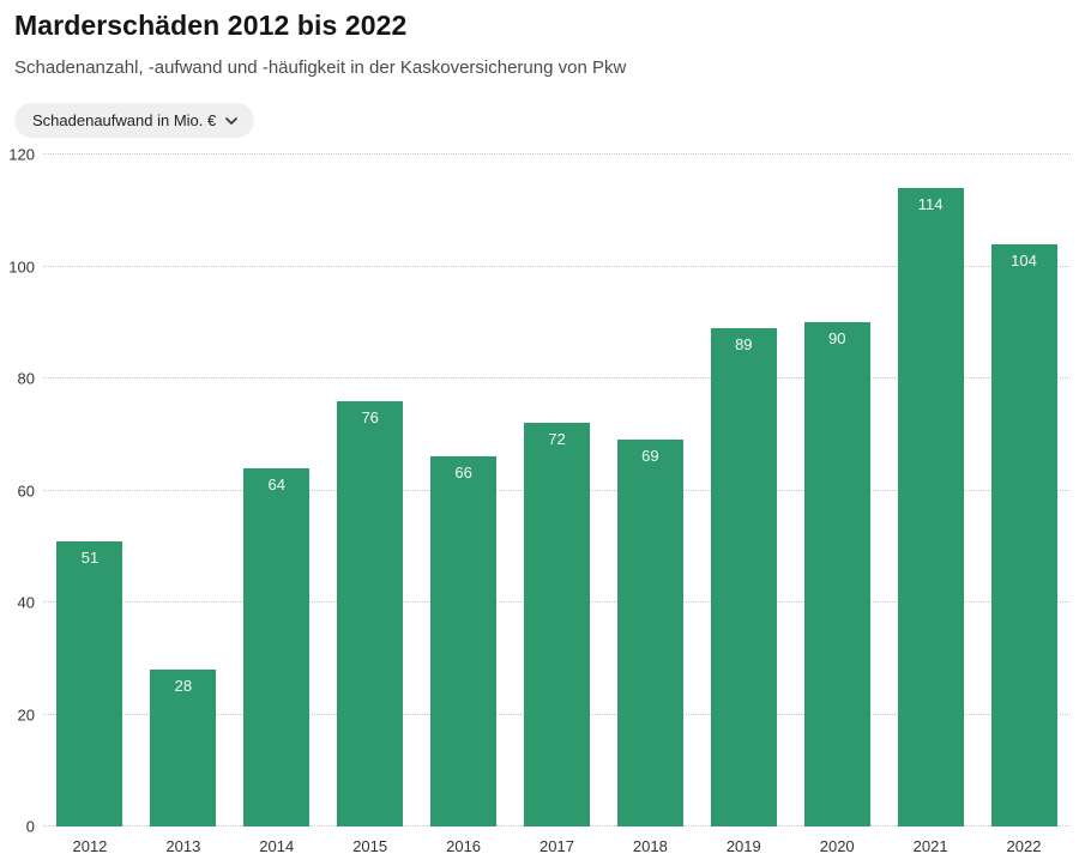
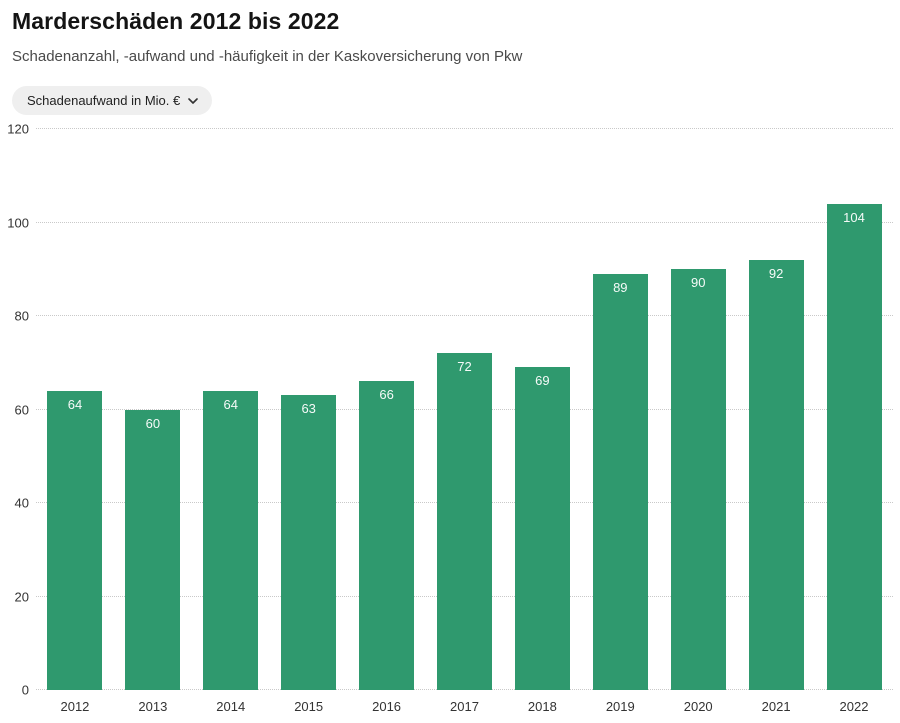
2012: 51 -> 64
2013: 28 -> 60
2015: 76 -> 63
2021: 114 -> 92
